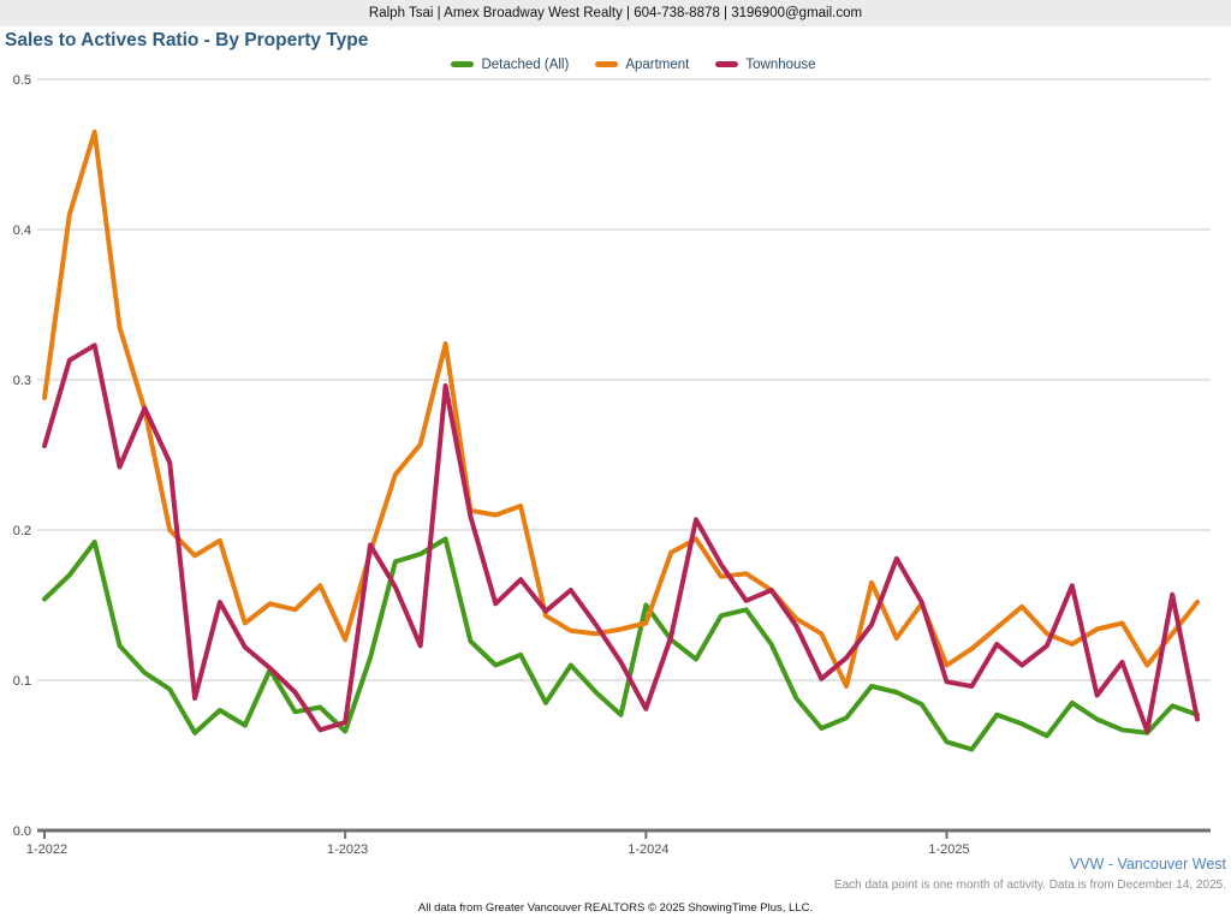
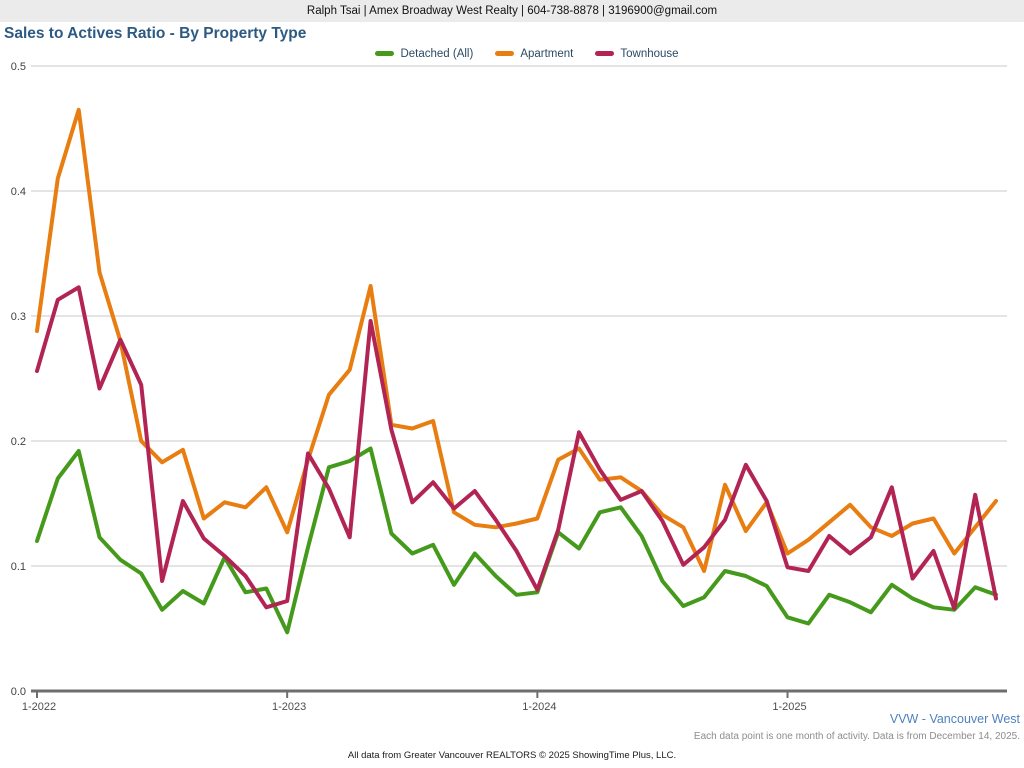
Detached (All)/1-2022: 0.154 -> 0.120
Detached (All)/1-2023: 0.066 -> 0.047
Detached (All)/1-2024: 0.150 -> 0.079
